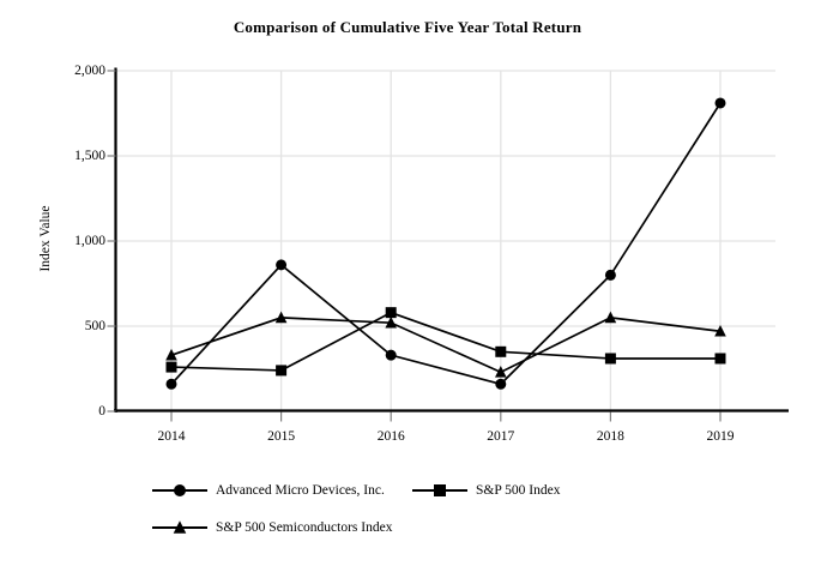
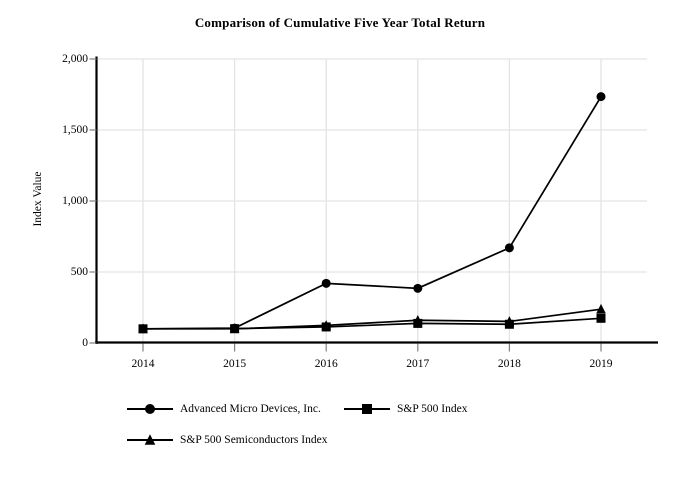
Advanced Micro Devices, Inc./2014: 160 -> 100
S&P 500 Index/2014: 260 -> 100
S&P 500 Semiconductors Index/2014: 330 -> 100
Advanced Micro Devices, Inc./2015: 860 -> 100
S&P 500 Index/2015: 240 -> 100
S&P 500 Semiconductors Index/2015: 550 -> 100
Advanced Micro Devices, Inc./2016: 330 -> 420
S&P 500 Index/2016: 580 -> 110
S&P 500 Semiconductors Index/2016: 520 -> 120
Advanced Micro Devices, Inc./2017: 160 -> 380
S&P 500 Index/2017: 350 -> 140
S&P 500 Semiconductors Index/2017: 230 -> 160
Advanced Micro Devices, Inc./2018: 800 -> 670
S&P 500 Index/2018: 310 -> 130
S&P 500 Semiconductors Index/2018: 550 -> 150
Advanced Micro Devices, Inc./2019: 1810 -> 1740
S&P 500 Index/2019: 310 -> 170
S&P 500 Semiconductors Index/2019: 470 -> 240
